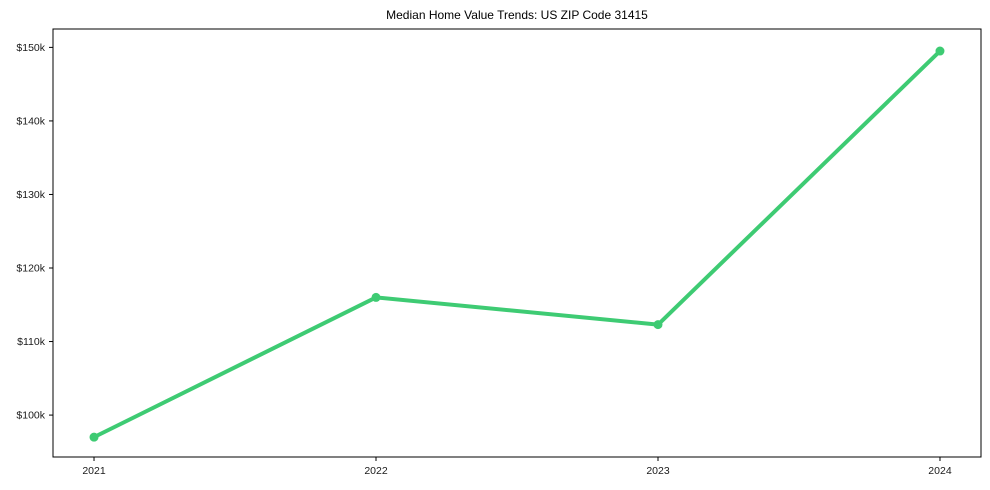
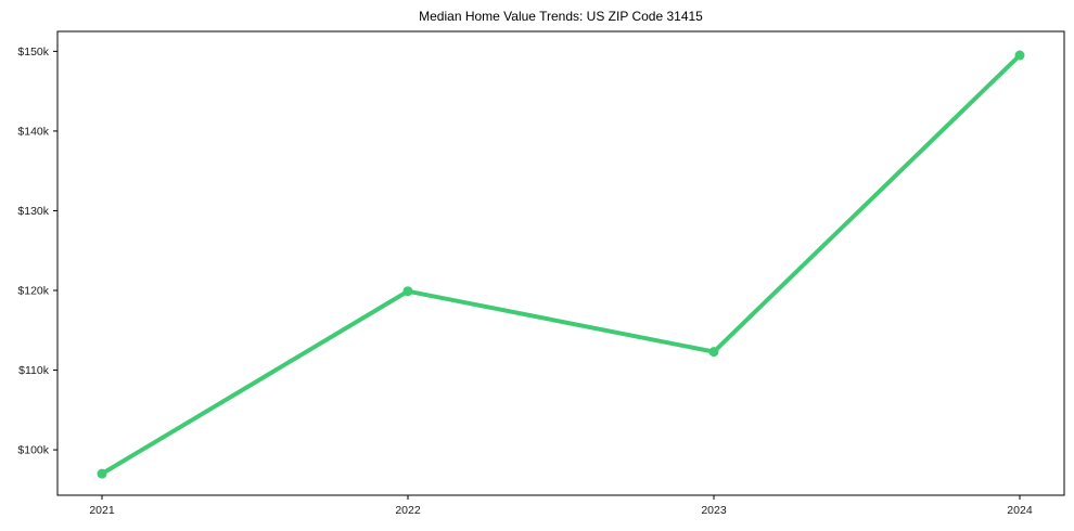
2022: $116k -> $120k
